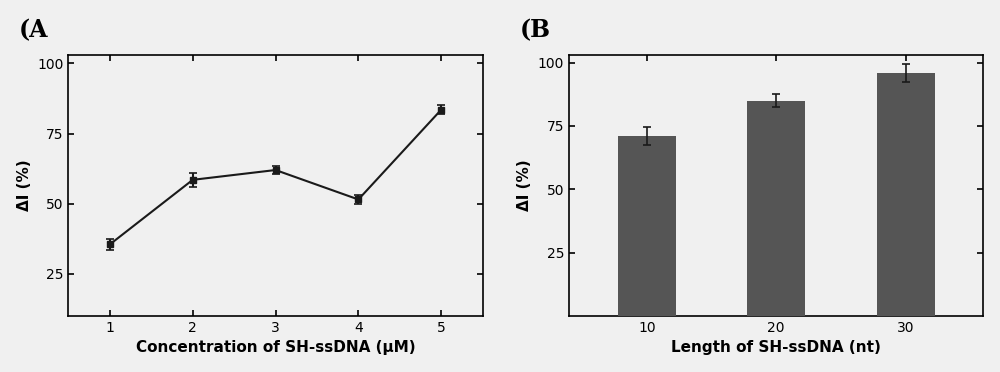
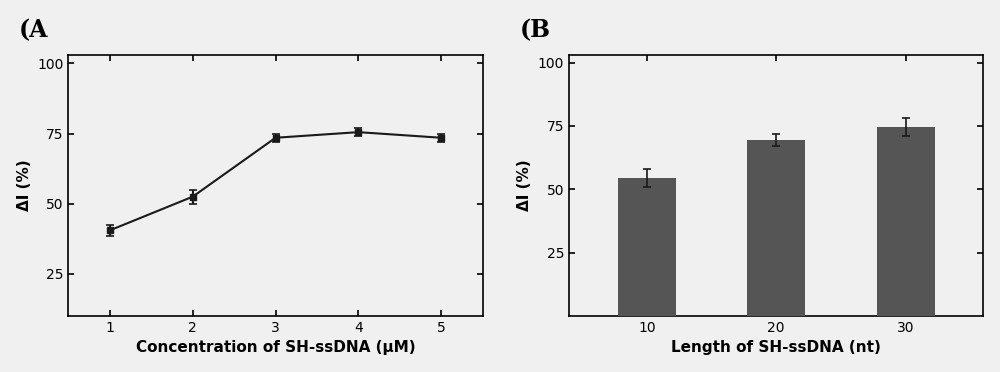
1: 35.5 -> 40.5
2: 58.5 -> 52.5
3: 62.0 -> 73.5
4: 51.5 -> 75.5
5: 83.5 -> 73.5
10: 71.0 -> 54.5
20: 85.0 -> 69.5
30: 96.0 -> 74.5
